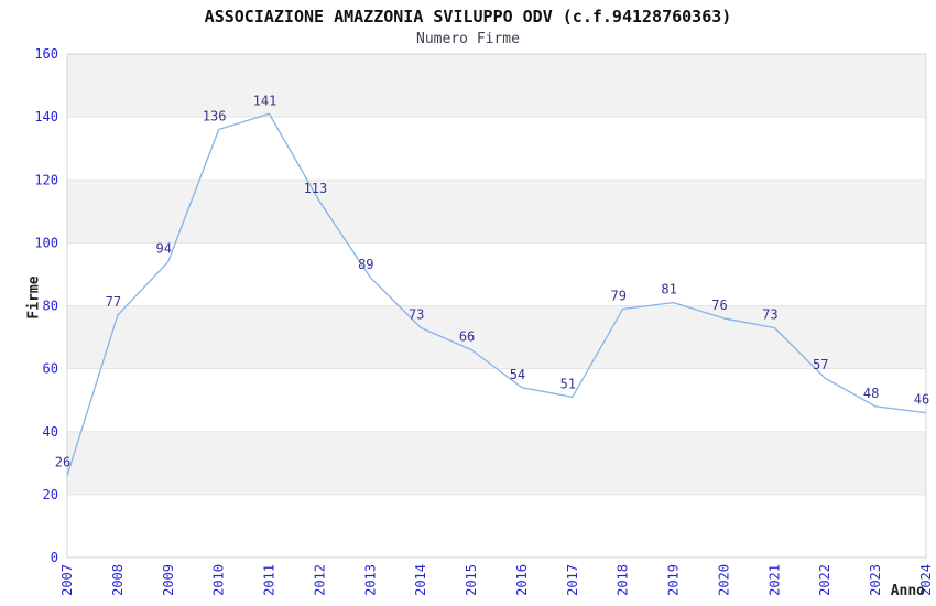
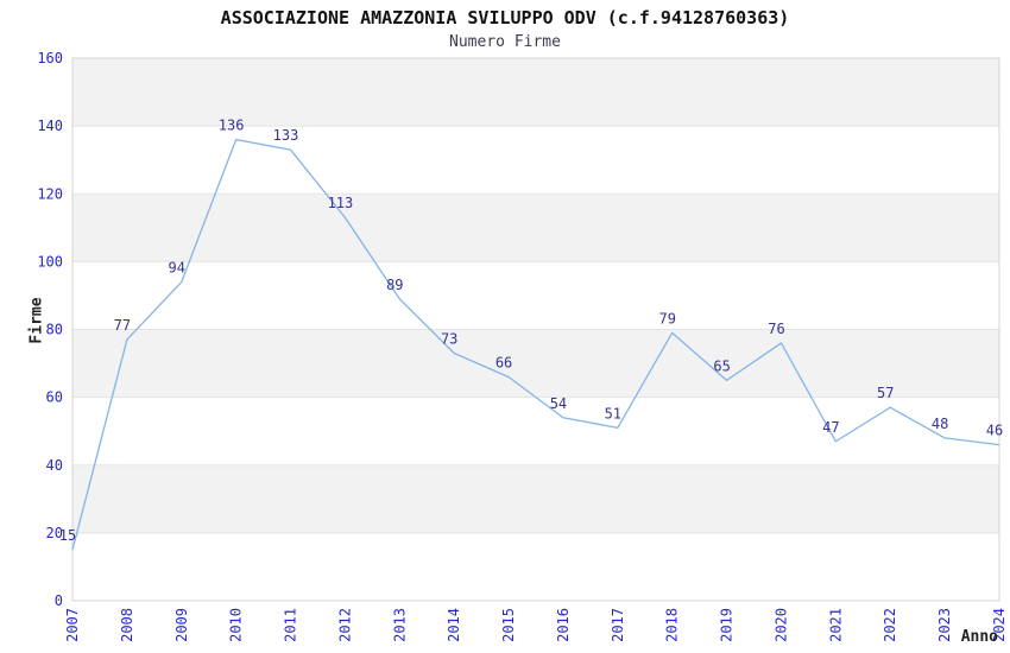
2007: 26 -> 15
2011: 141 -> 133
2019: 81 -> 65
2021: 73 -> 47
